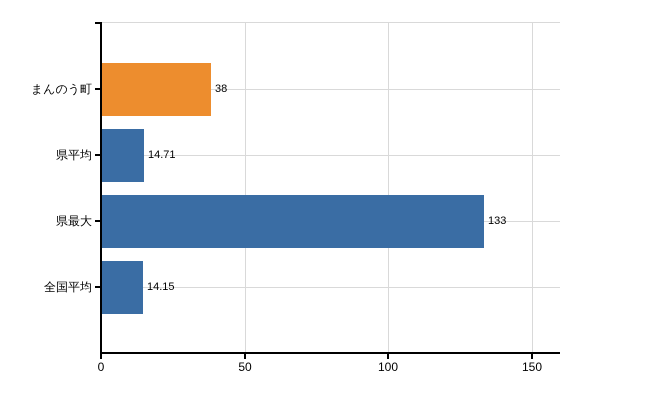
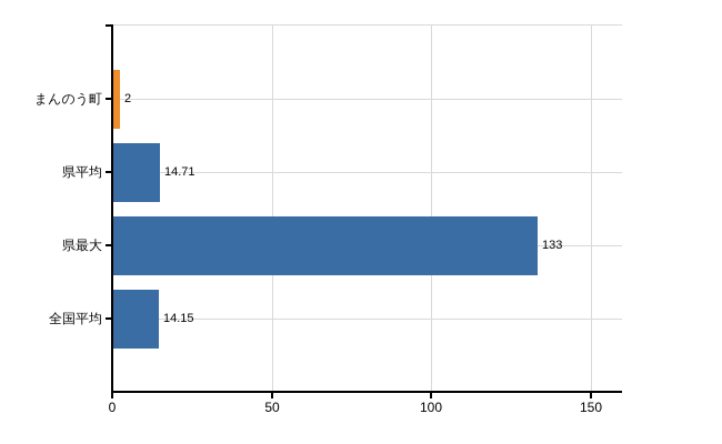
まんのう町: 38 -> 2
